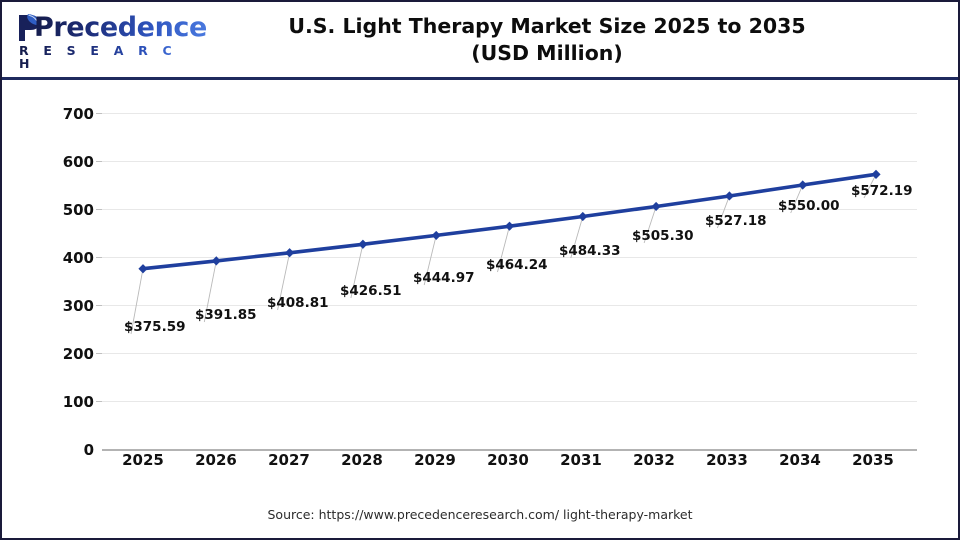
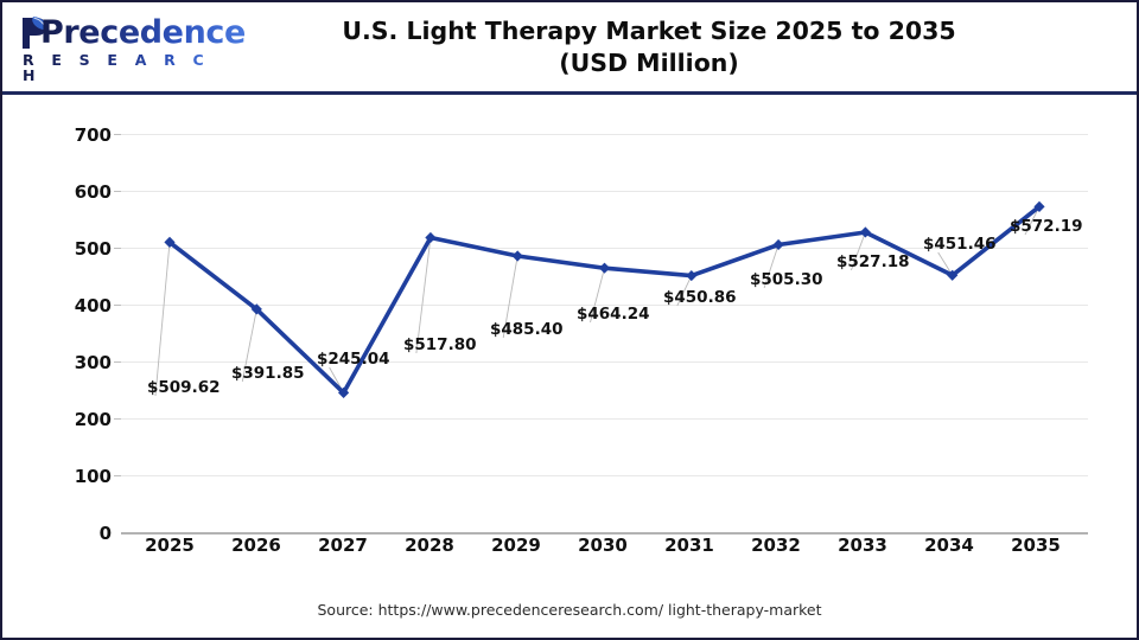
2025: $375.59 -> $509.62
2027: $408.81 -> $245.04
2028: $426.51 -> $517.80
2029: $444.97 -> $485.40
2031: $484.33 -> $450.86
2034: $550.00 -> $451.46
